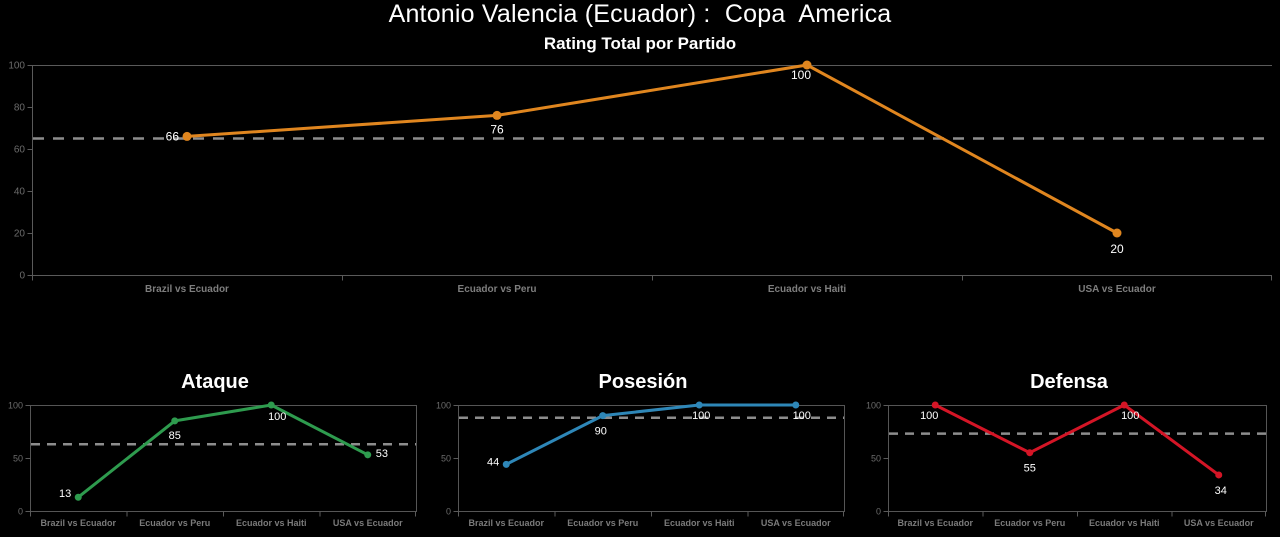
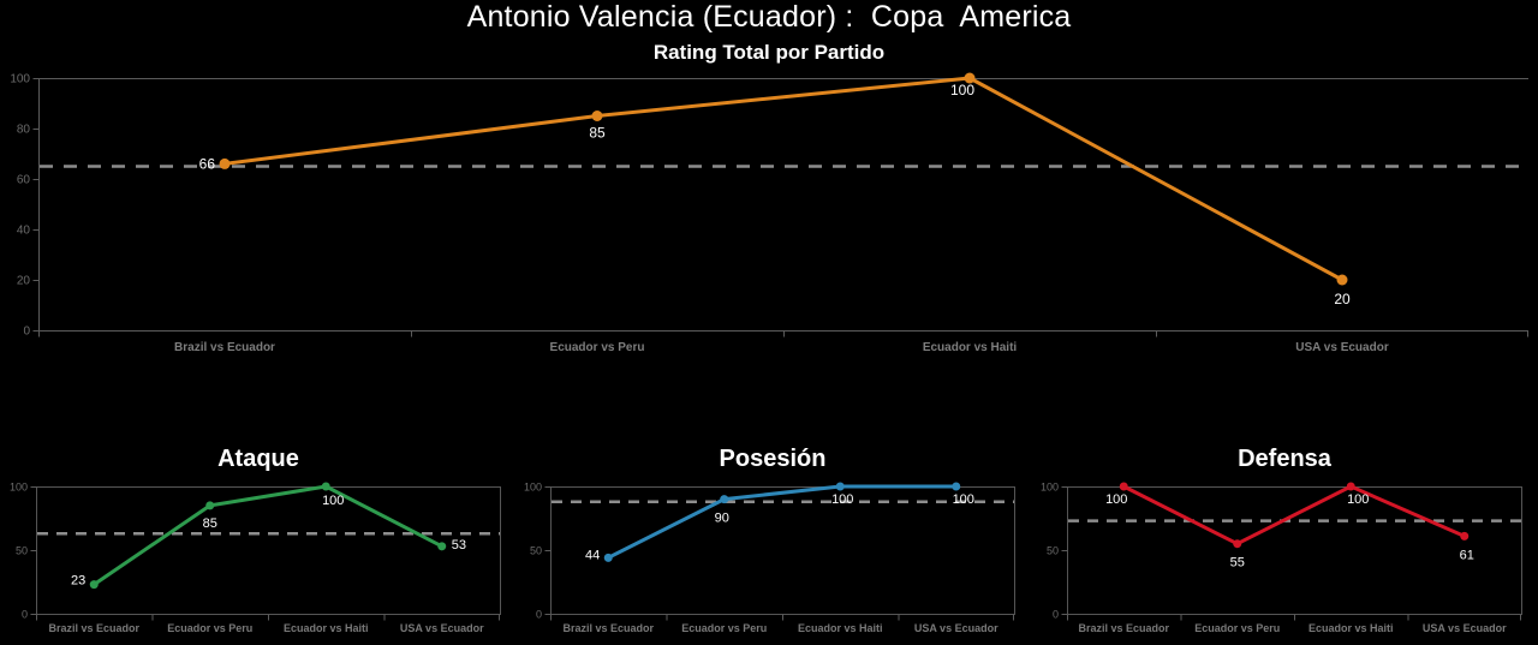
Rating Total por Partido/Ecuador vs Peru: 76 -> 85
Ataque/Brazil vs Ecuador: 13 -> 23
Defensa/USA vs Ecuador: 34 -> 61
